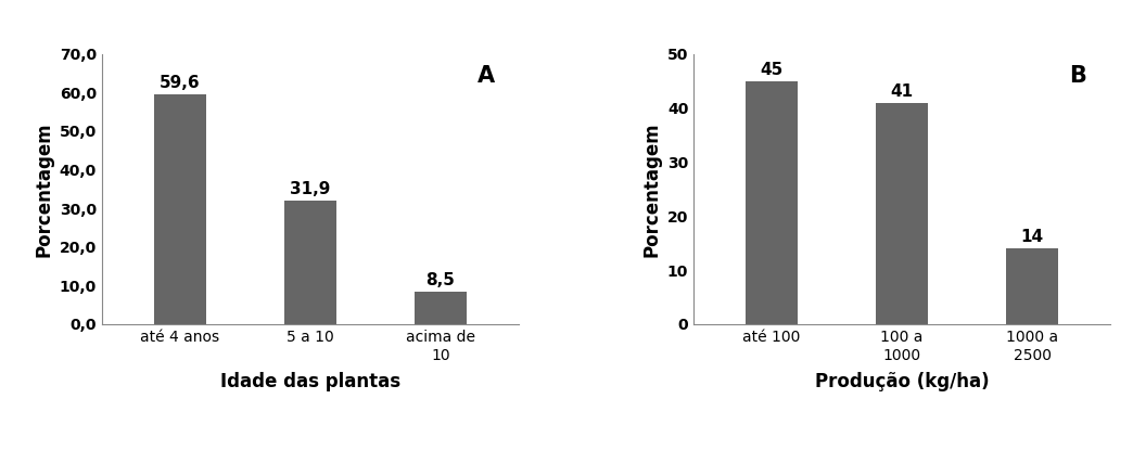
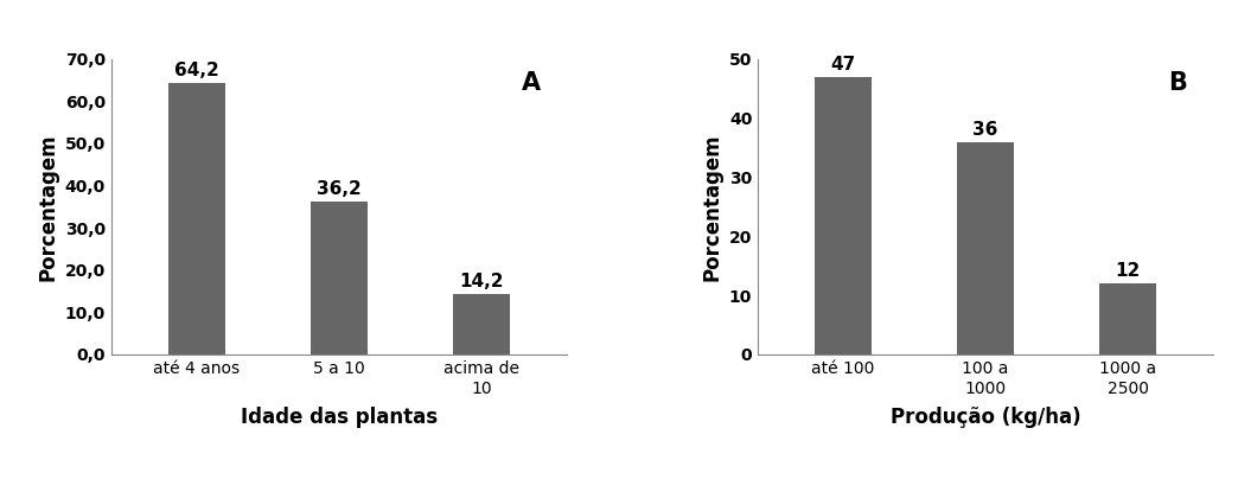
até 4 anos: 59,6 -> 64,2
5 a 10: 31,9 -> 36,2
acima de 10: 8,5 -> 14,2
até 100: 45 -> 47
100 a 1000: 41 -> 36
1000 a 2500: 14 -> 12
